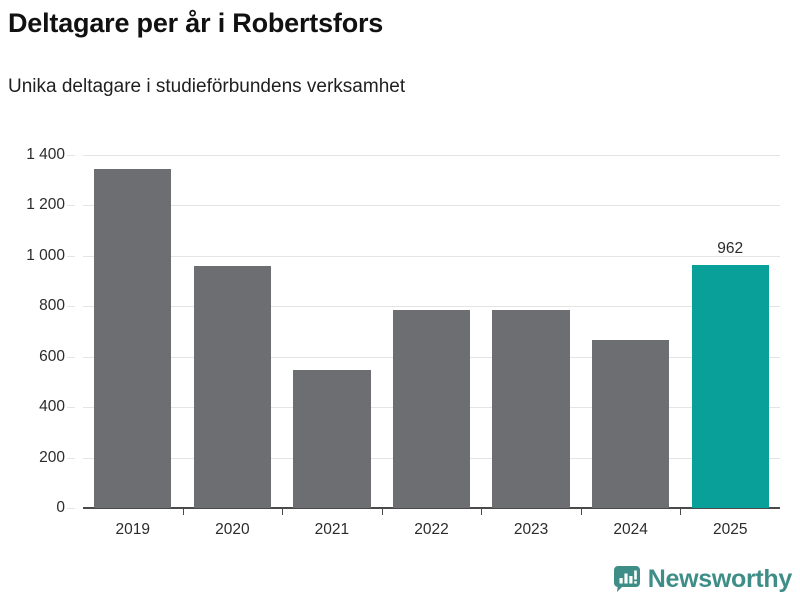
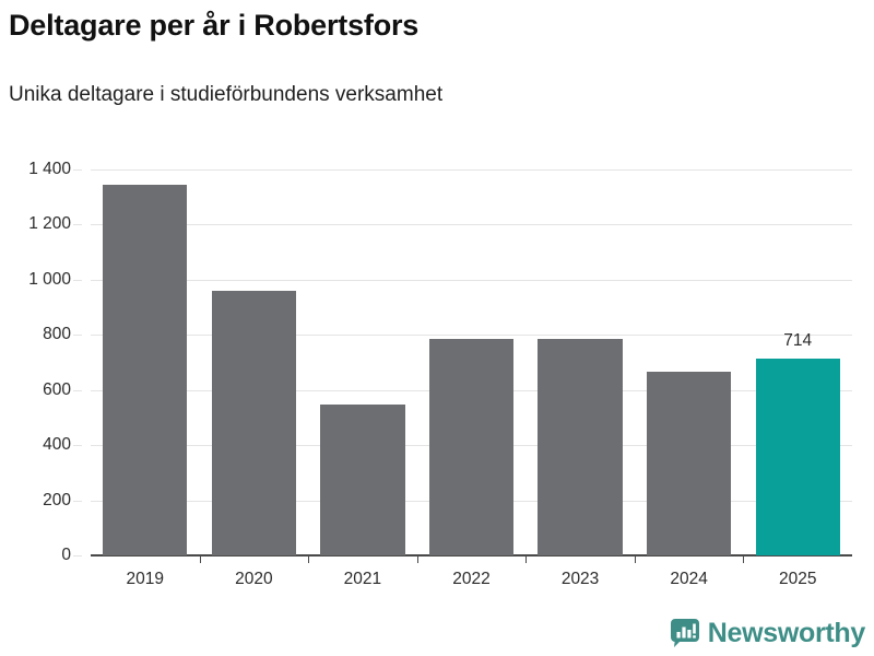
2025: 962 -> 714
